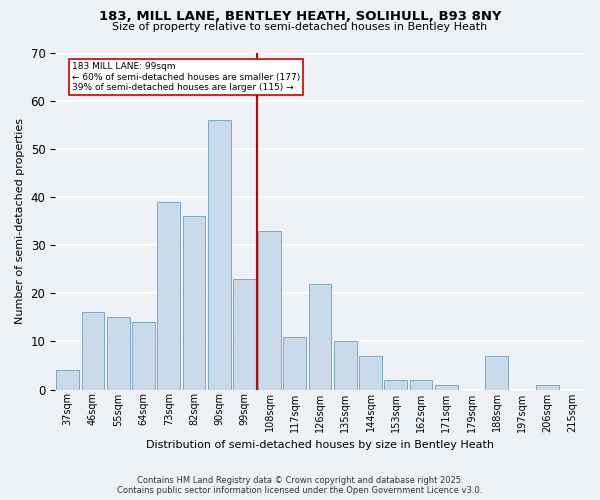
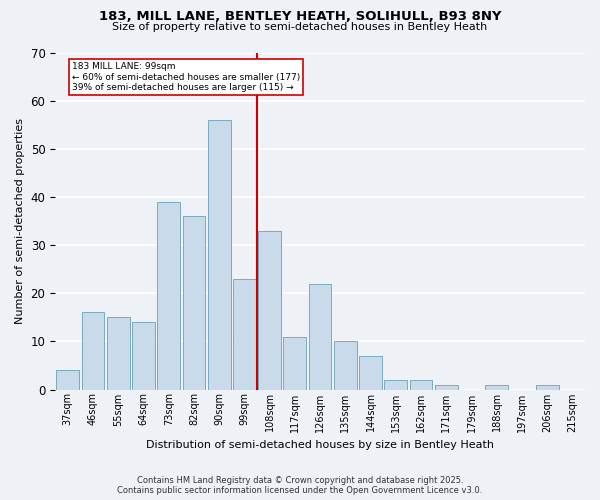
188sqm: 7 -> 1
